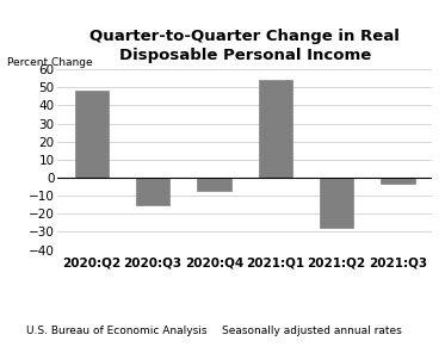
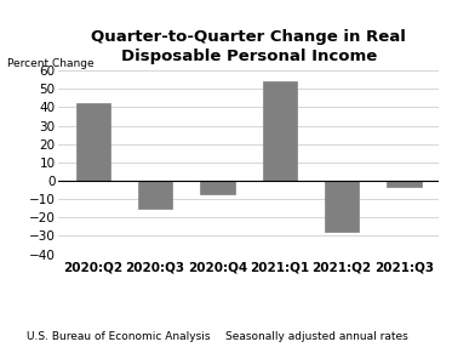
2020:Q2: 48 -> 42
